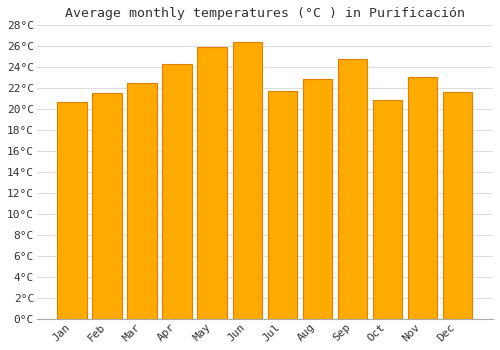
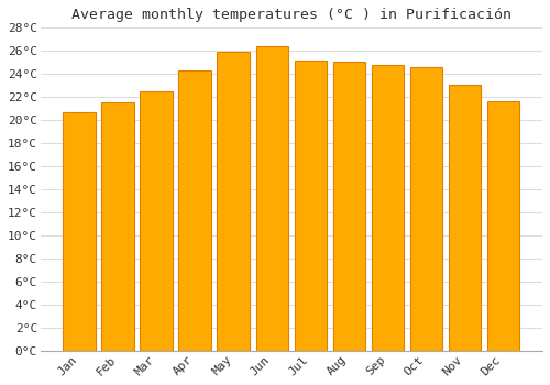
Jul: 21.7°C -> 25.2°C
Aug: 22.9°C -> 25.1°C
Oct: 20.9°C -> 24.6°C
